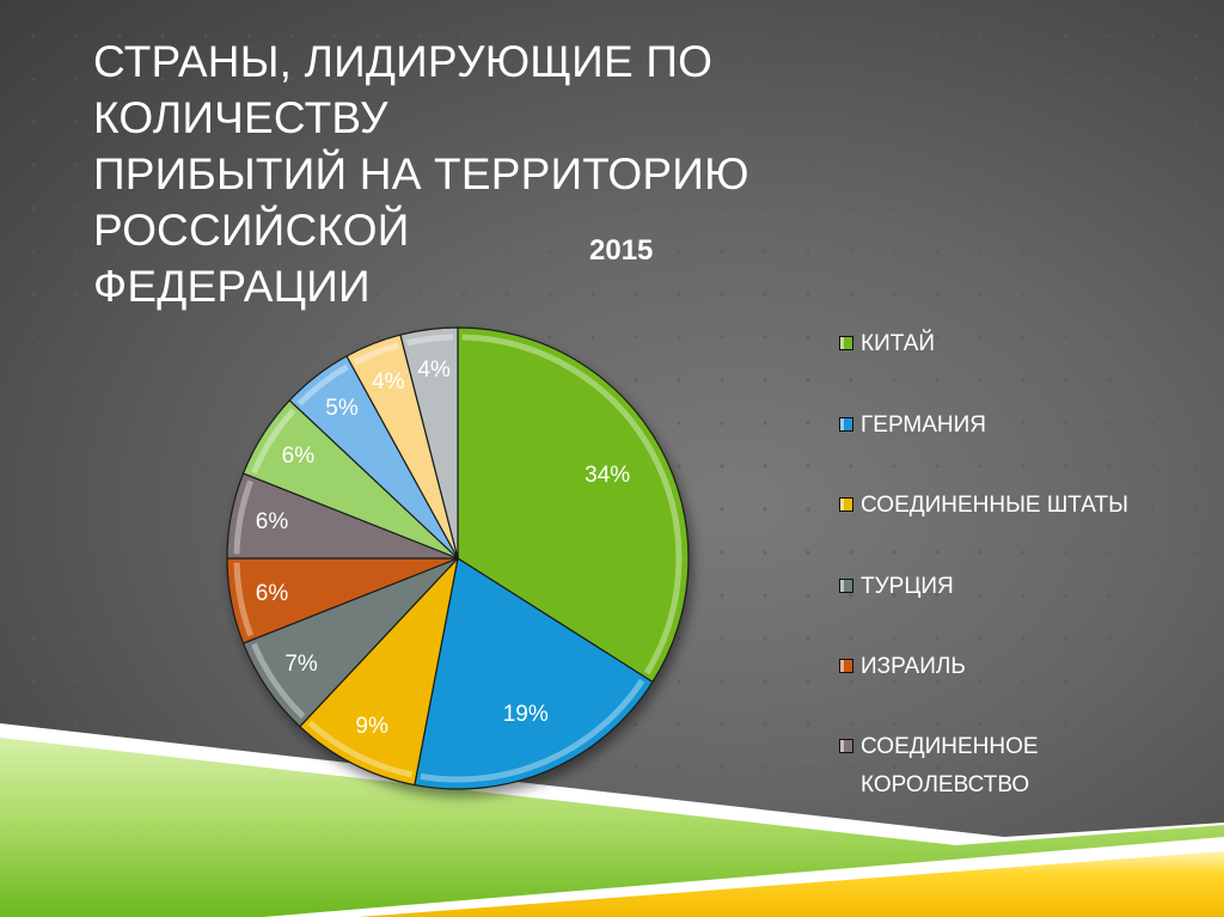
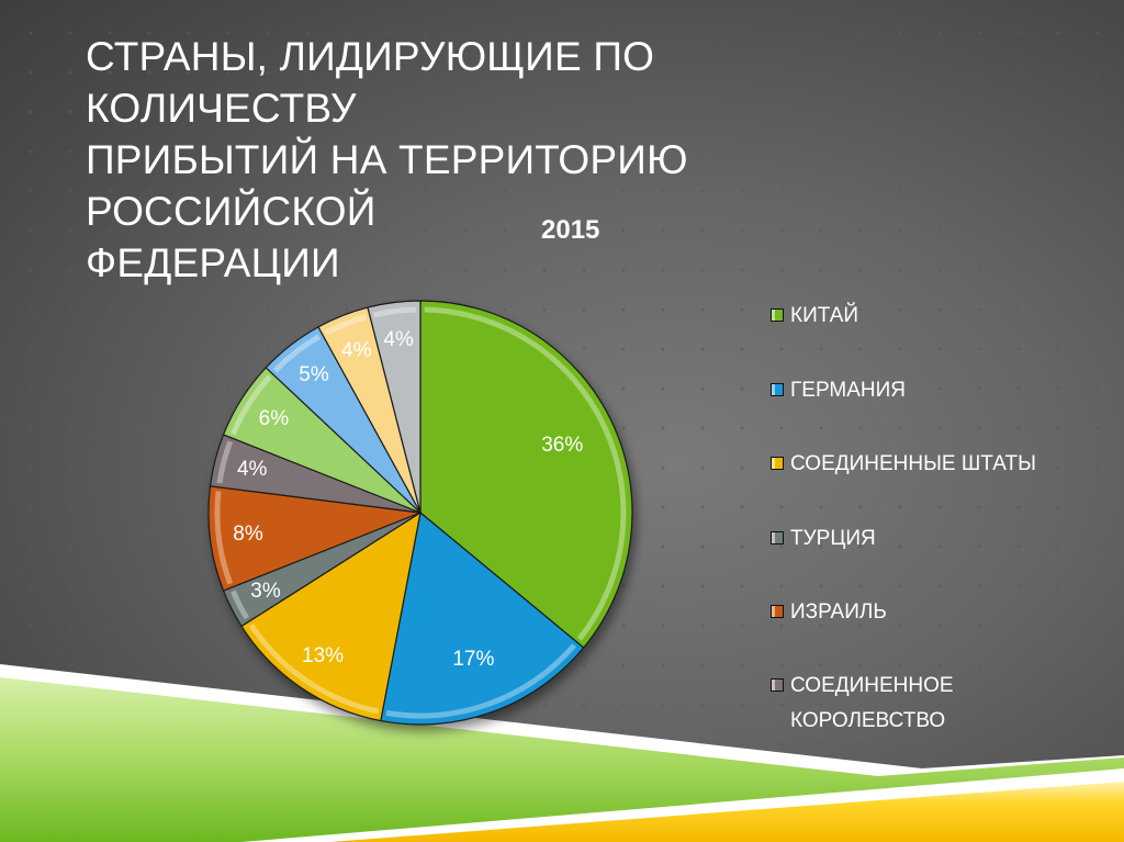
КИТАЙ: 34% -> 36%
ГЕРМАНИЯ: 19% -> 17%
СОЕДИНЕННЫЕ ШТАТЫ: 9% -> 13%
ТУРЦИЯ: 7% -> 3%
ИЗРАИЛЬ: 6% -> 8%
СОЕДИНЕННОЕ КОРОЛЕВСТВО: 6% -> 4%
